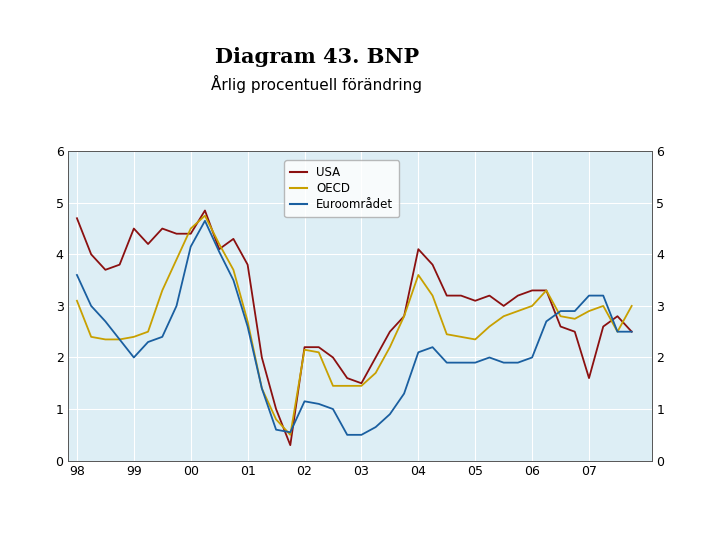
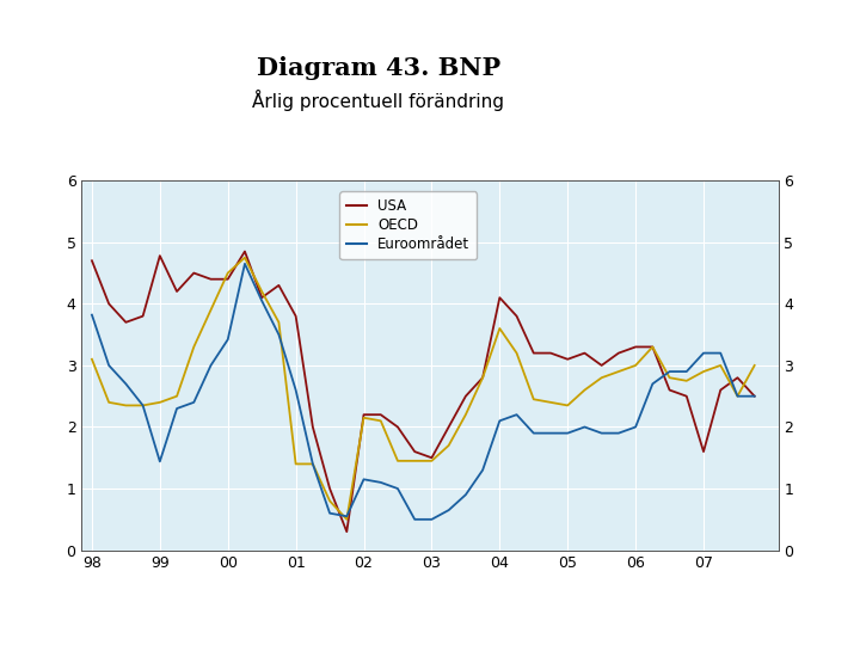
Euroområdet/98: 3.60 -> 3.82
USA/99: 4.50 -> 4.78
Euroområdet/99: 2.00 -> 1.44
Euroområdet/00: 4.15 -> 3.42
OECD/01: 2.70 -> 1.40
